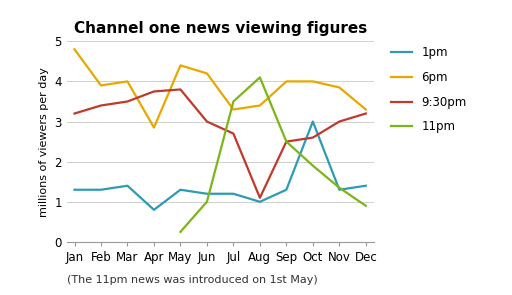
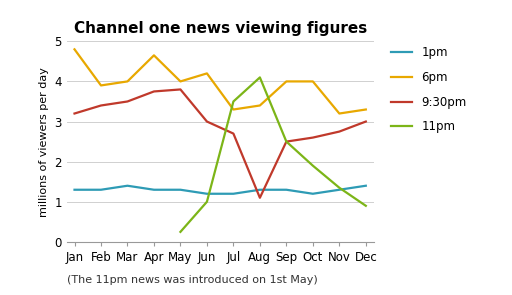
1pm/Apr: 0.8 -> 1.3
6pm/Apr: 2.85 -> 4.65
6pm/May: 4.40 -> 4.00
1pm/Aug: 1.0 -> 1.3
1pm/Oct: 3.0 -> 1.2
6pm/Nov: 3.85 -> 3.20
9:30pm/Nov: 3.00 -> 2.75
9:30pm/Dec: 3.20 -> 3.00
